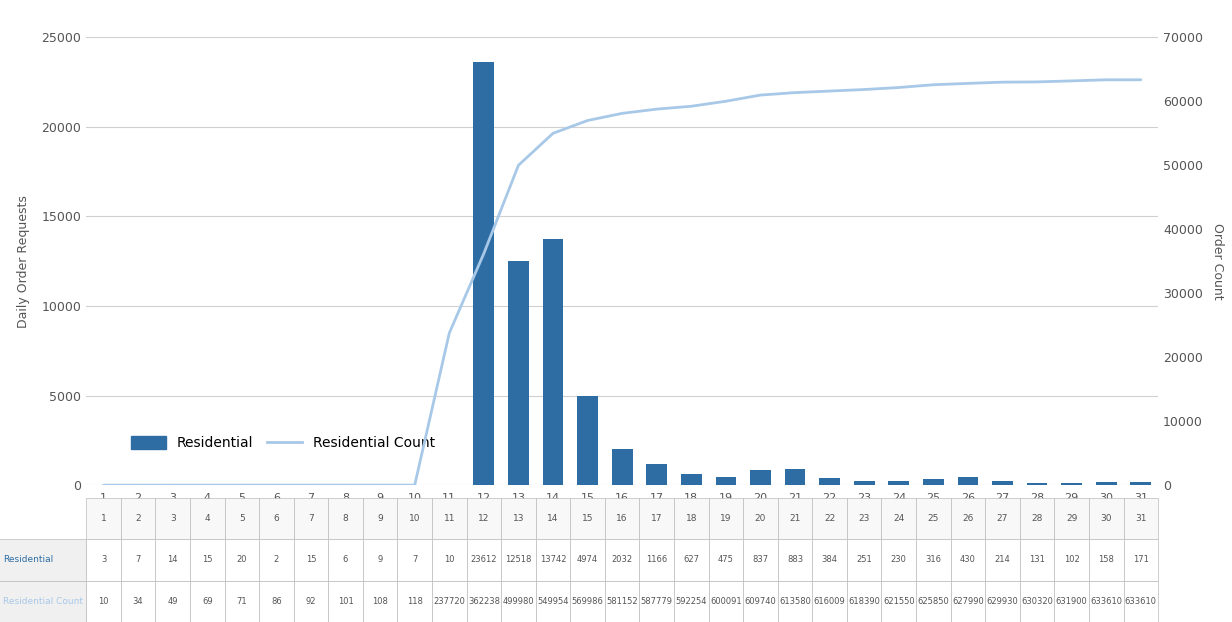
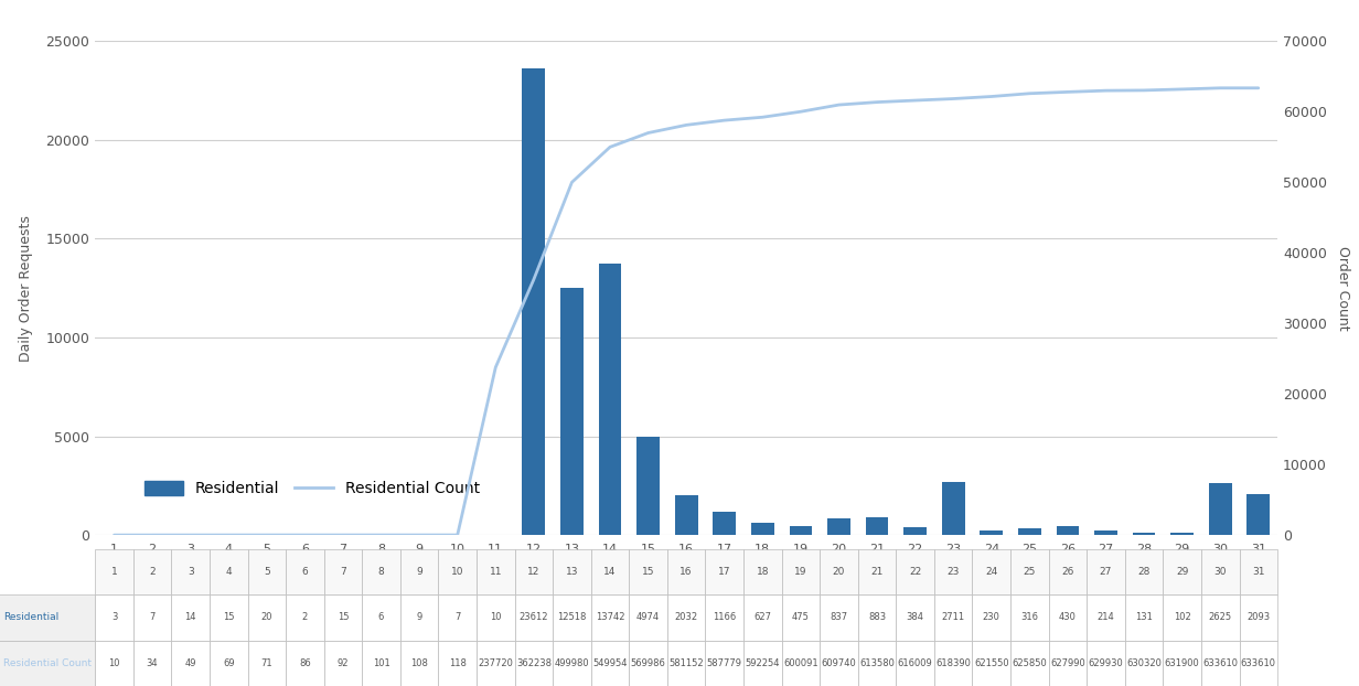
Residential/23: 251 -> 2711
Residential/30: 158 -> 2625
Residential/31: 171 -> 2093
